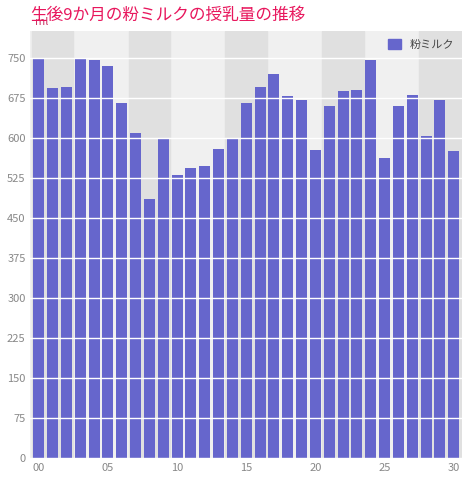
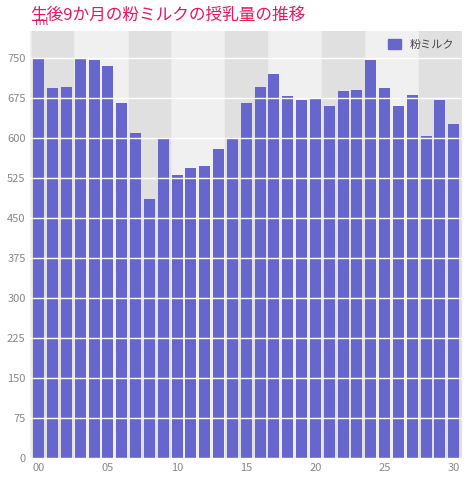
20: 578 -> 672
25: 562 -> 693
30: 576 -> 625
